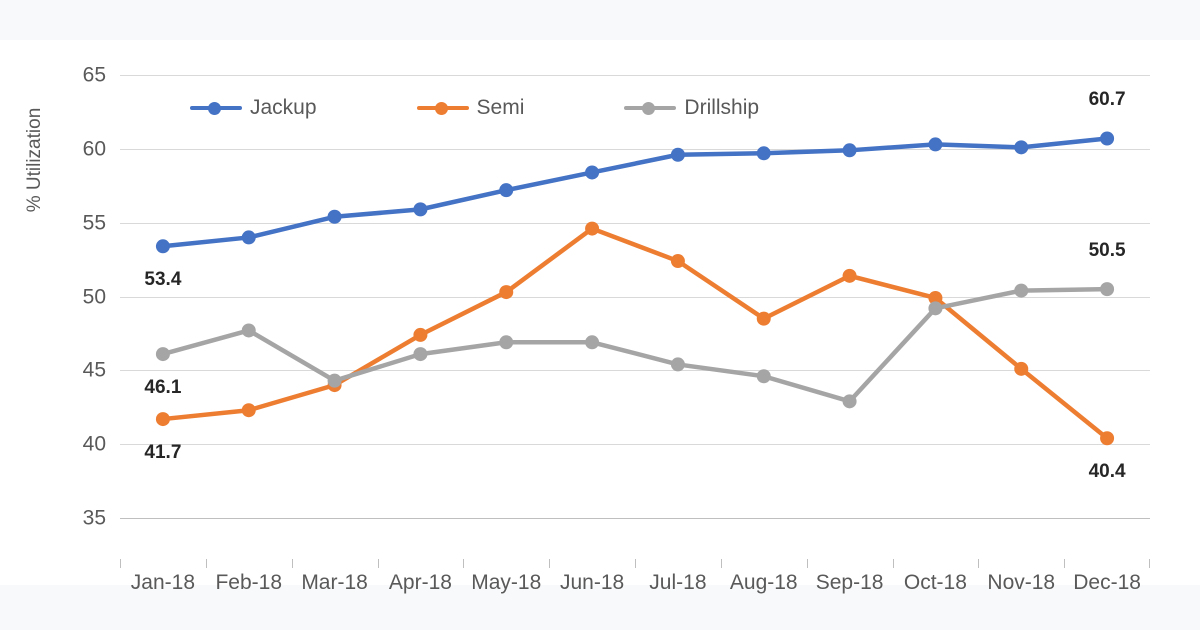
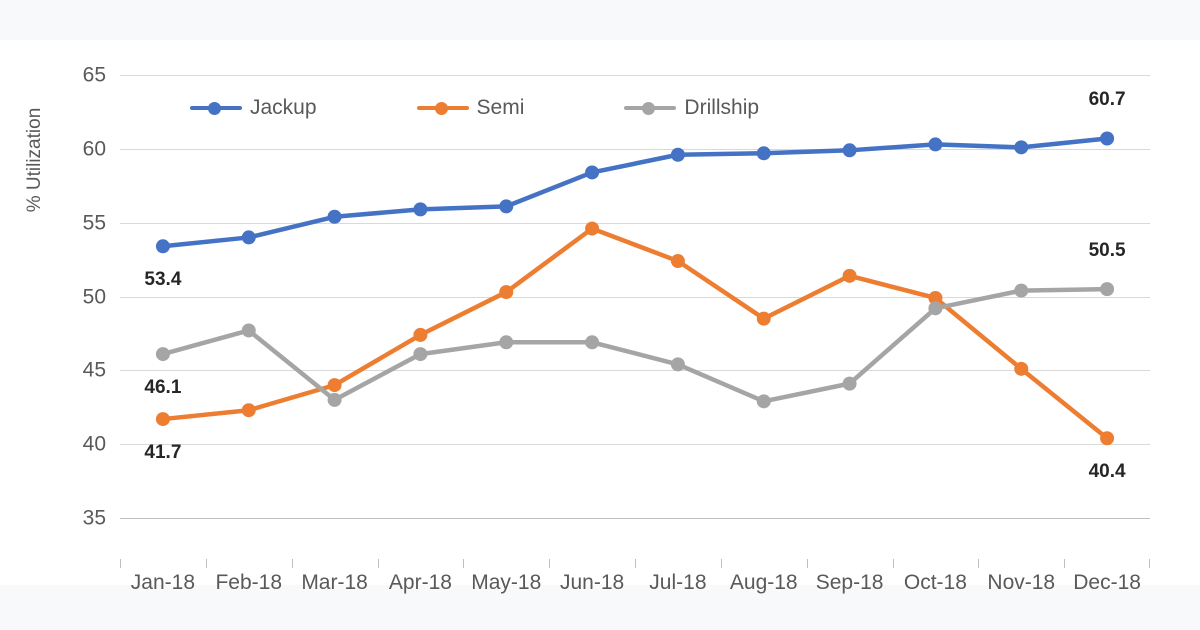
Drillship/Mar-18: 44.3 -> 43.0
Jackup/May-18: 57.2 -> 56.1
Drillship/Aug-18: 44.6 -> 42.9
Drillship/Sep-18: 42.9 -> 44.1
